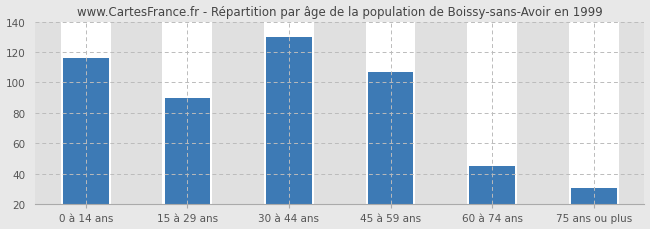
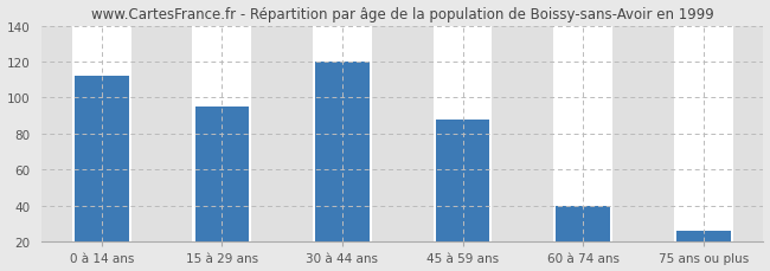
0 à 14 ans: 116 -> 112
15 à 29 ans: 90 -> 95
30 à 44 ans: 130 -> 120
45 à 59 ans: 107 -> 88
60 à 74 ans: 45 -> 40
75 ans ou plus: 31 -> 26
